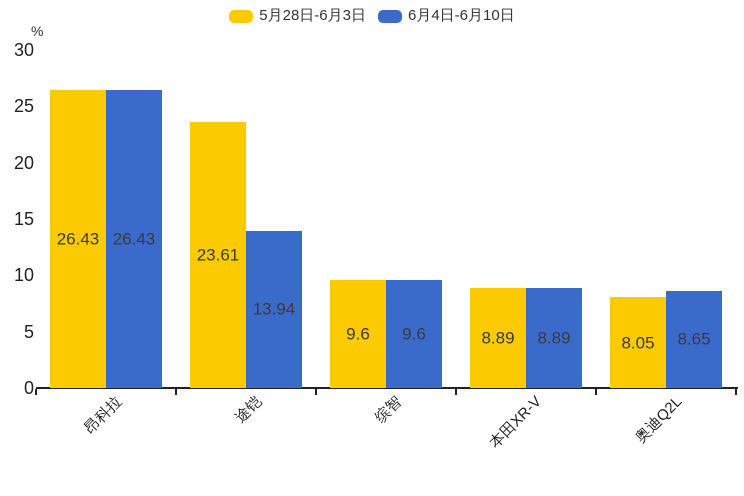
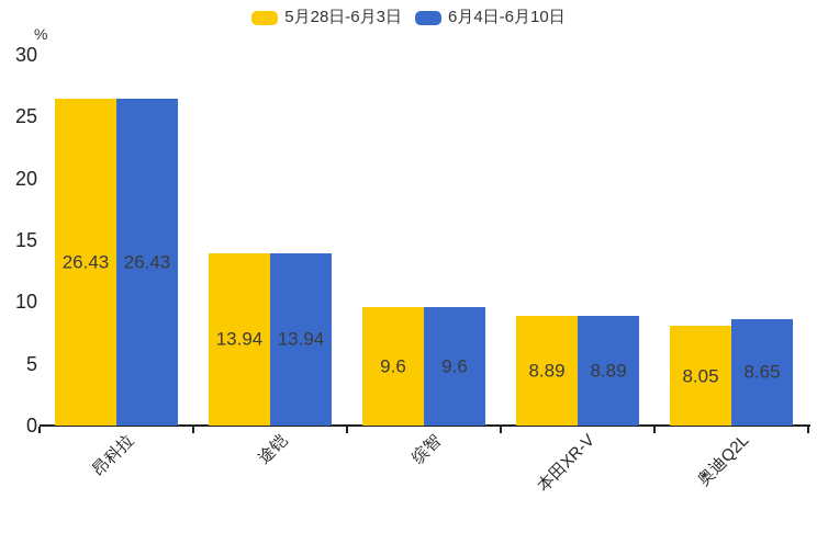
5月28日-6月3日/途铠: 23.61 -> 13.94
